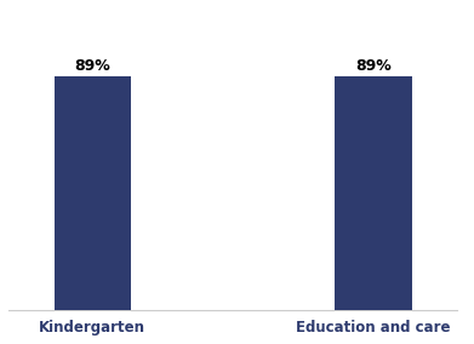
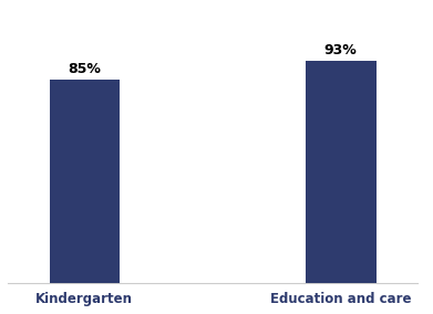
Kindergarten: 89% -> 85%
Education and care: 89% -> 93%
